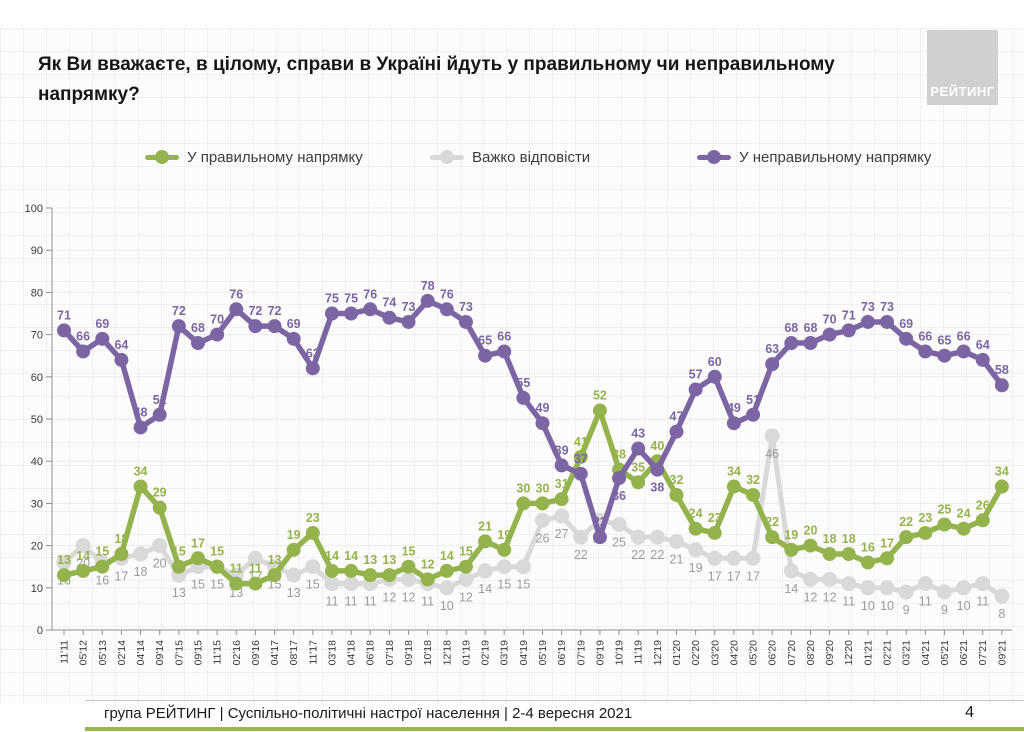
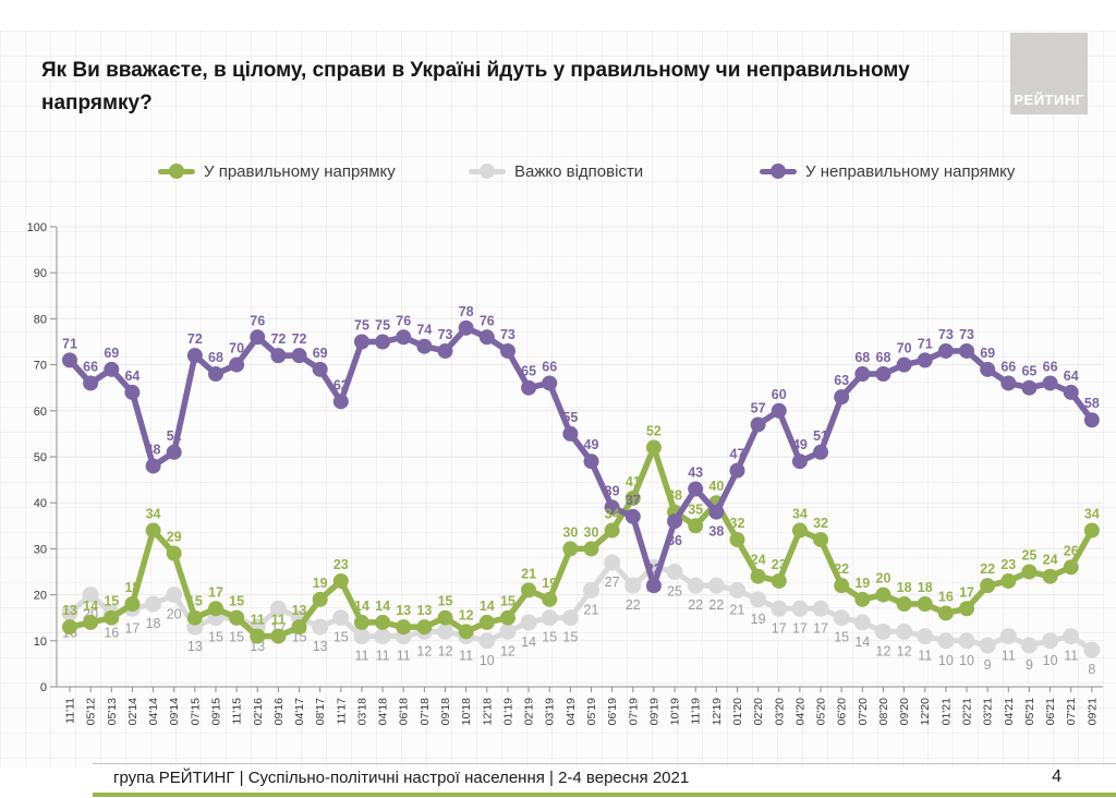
Важко відповісти/05'19: 26 -> 21
У правильному напрямку/06'19: 31 -> 34
Важко відповісти/06'20: 46 -> 15
